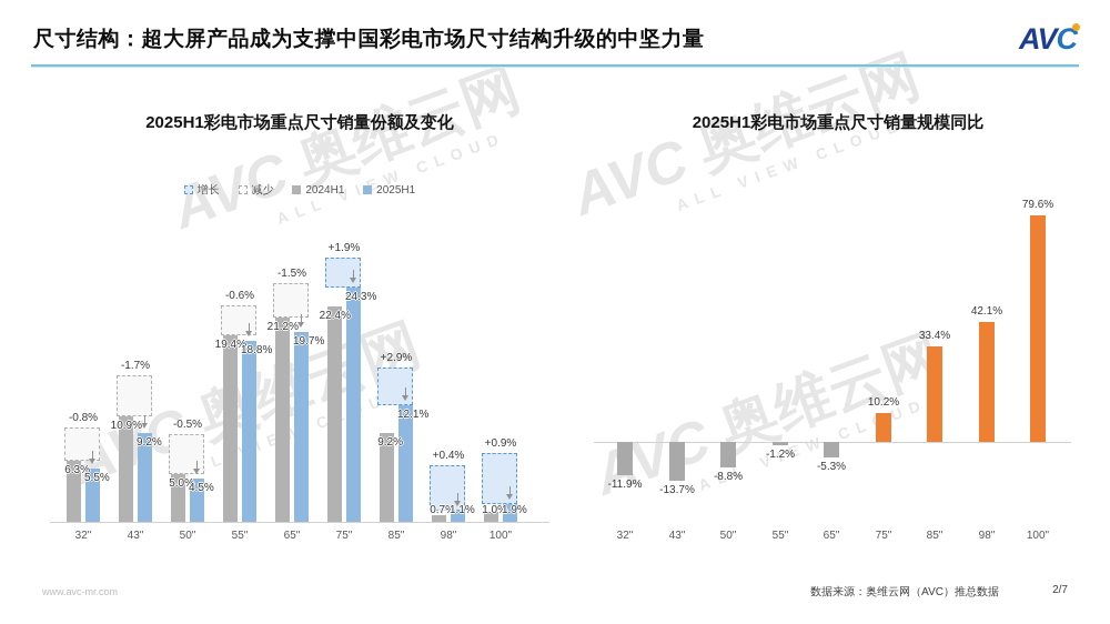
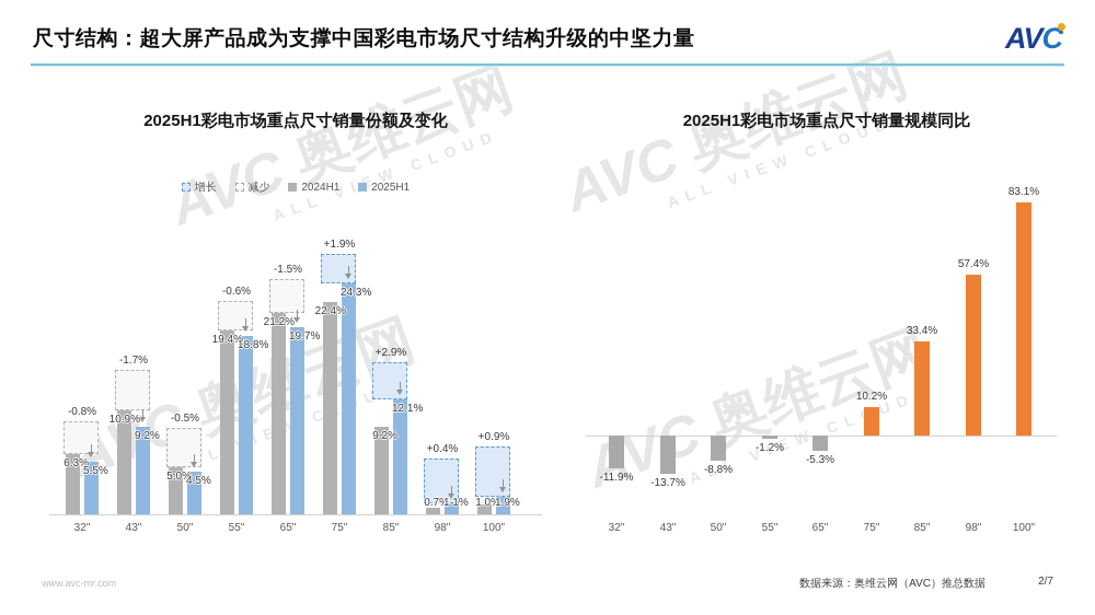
2025H1彩电市场重点尺寸销量规模同比/98": 42.1% -> 57.4%
2025H1彩电市场重点尺寸销量规模同比/100": 79.6% -> 83.1%
